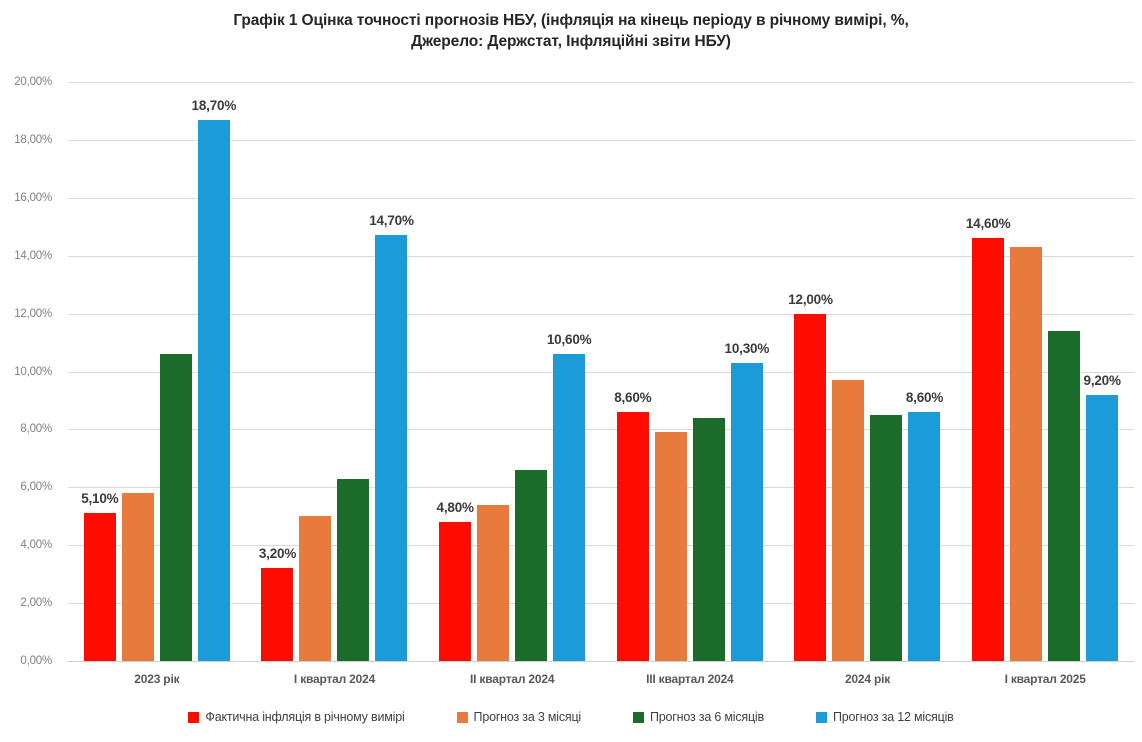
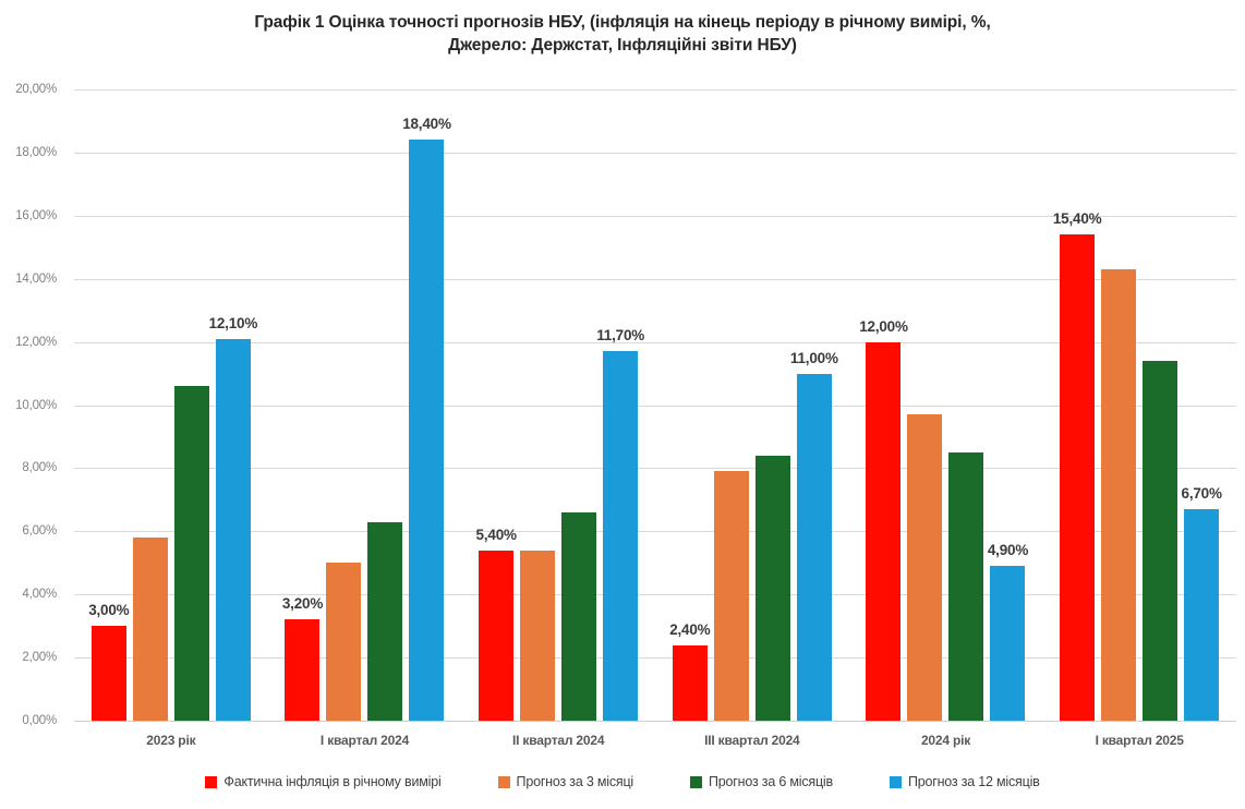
Фактична інфляція в річному вимірі/2023 рік: 5,10% -> 3,00%
Прогноз за 12 місяців/2023 рік: 18,70% -> 12,10%
Прогноз за 12 місяців/I квартал 2024: 14,70% -> 18,40%
Фактична інфляція в річному вимірі/II квартал 2024: 4,80% -> 5,40%
Прогноз за 12 місяців/II квартал 2024: 10,60% -> 11,70%
Фактична інфляція в річному вимірі/III квартал 2024: 8,60% -> 2,40%
Прогноз за 12 місяців/III квартал 2024: 10,30% -> 11,00%
Прогноз за 12 місяців/2024 рік: 8,60% -> 4,90%
Фактична інфляція в річному вимірі/I квартал 2025: 14,60% -> 15,40%
Прогноз за 12 місяців/I квартал 2025: 9,20% -> 6,70%
